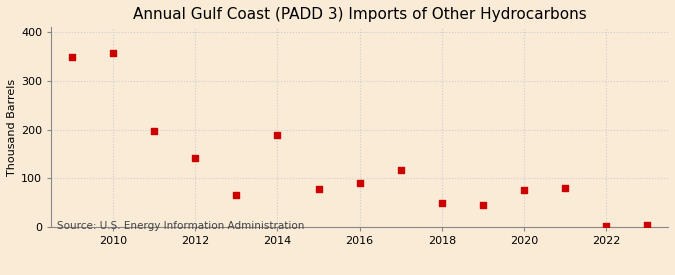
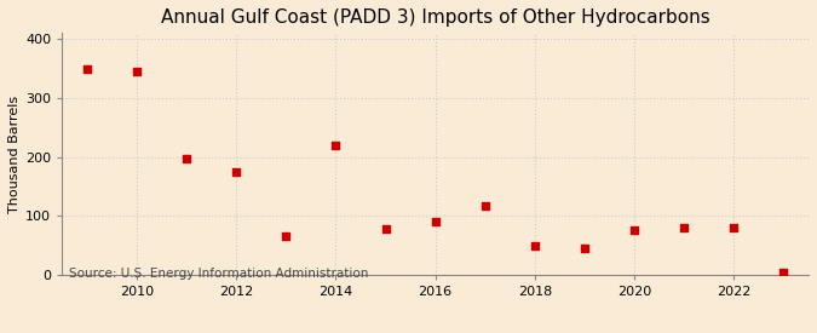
2010: 358 -> 345
2012: 142 -> 175
2014: 188 -> 220
2022: 2 -> 80
